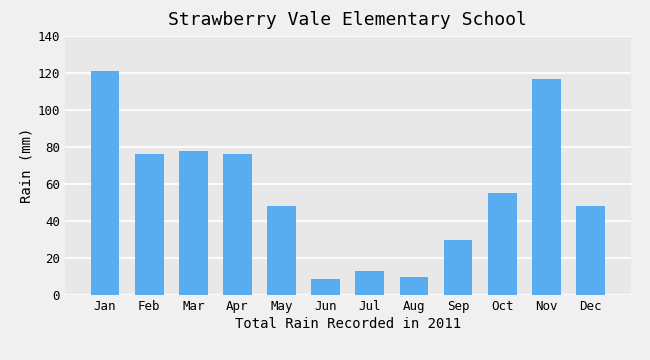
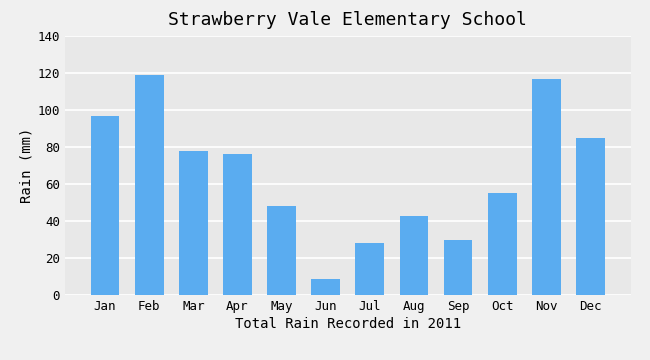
Jan: 121 -> 97
Feb: 76 -> 119
Jul: 13 -> 28
Aug: 10 -> 43
Dec: 48 -> 85
